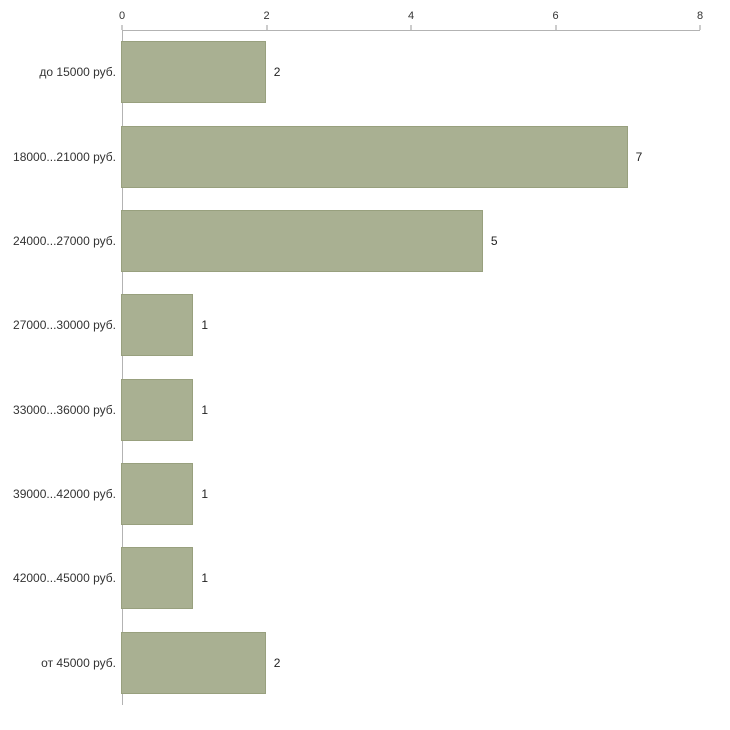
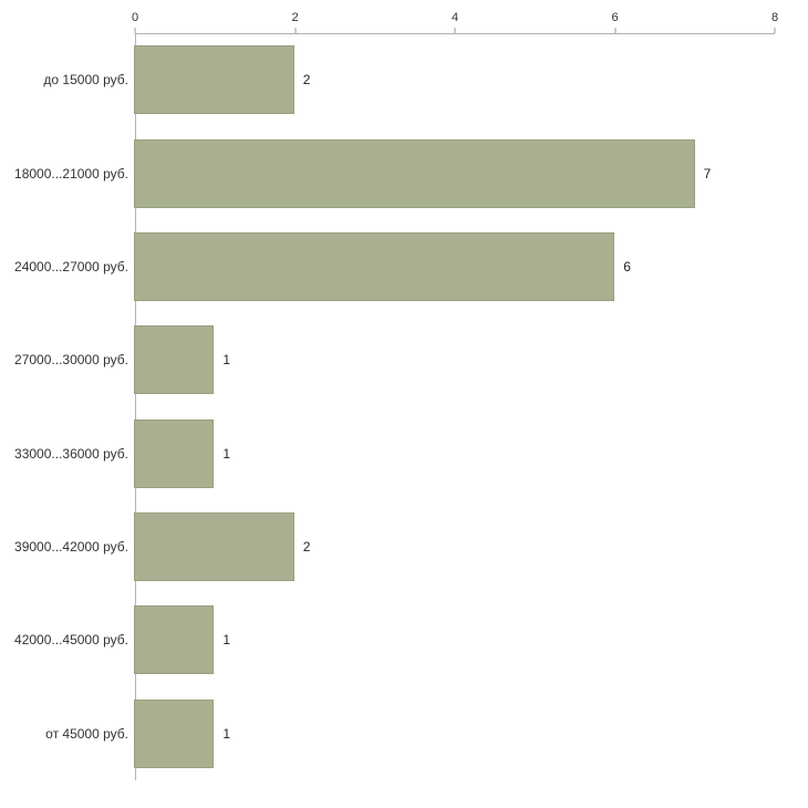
24000...27000 руб.: 5 -> 6
39000...42000 руб.: 1 -> 2
от 45000 руб.: 2 -> 1
